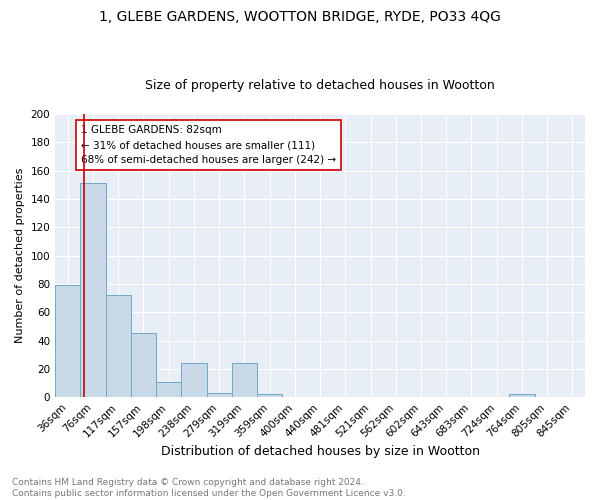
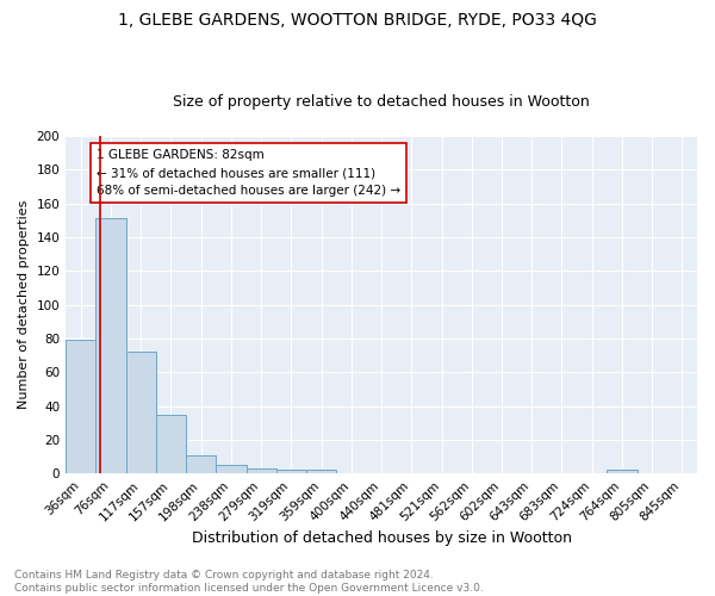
157sqm: 45 -> 35
238sqm: 24 -> 5
319sqm: 24 -> 2
